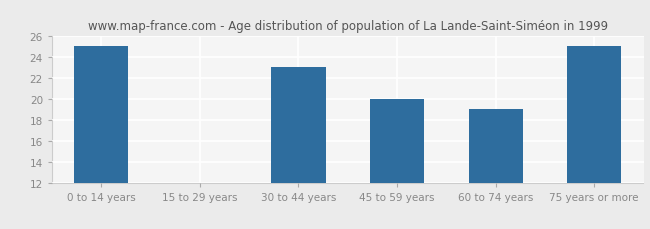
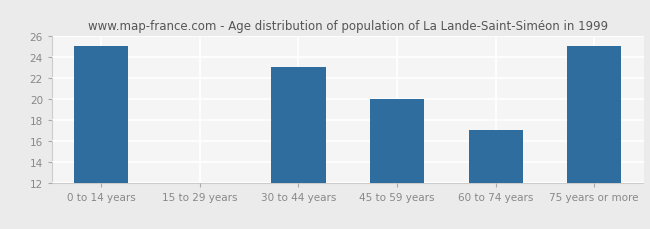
60 to 74 years: 19 -> 17
